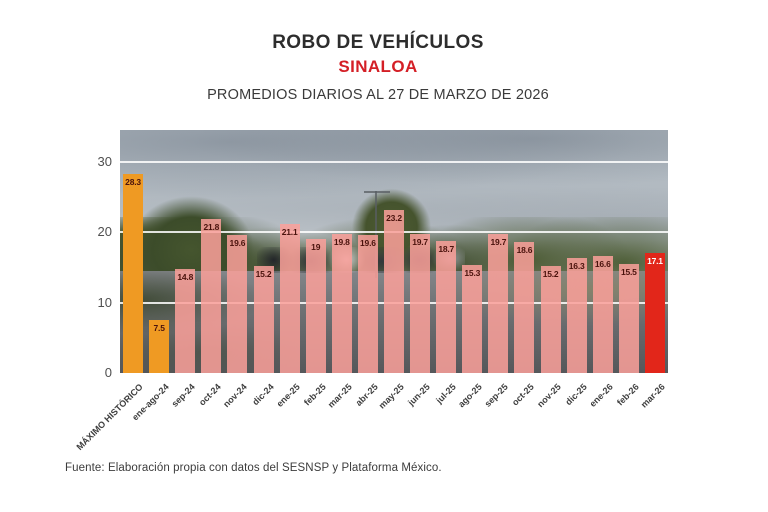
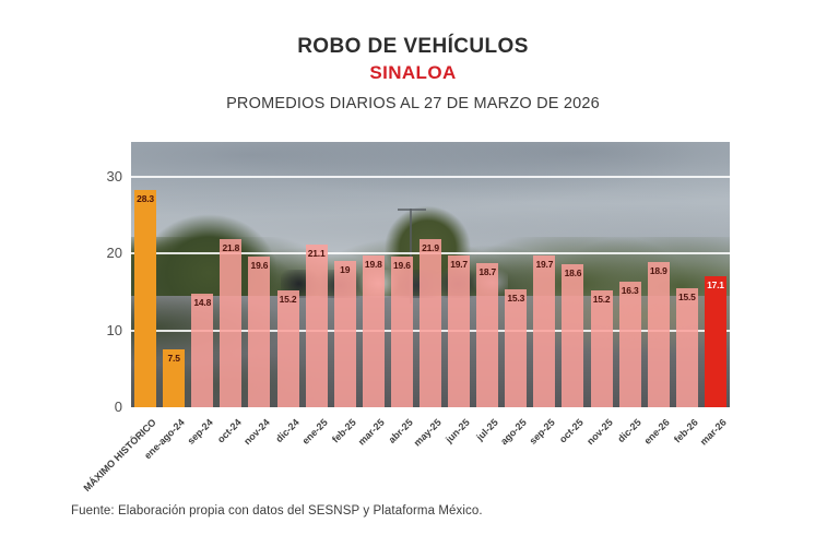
may-25: 23.2 -> 21.9
ene-26: 16.6 -> 18.9
